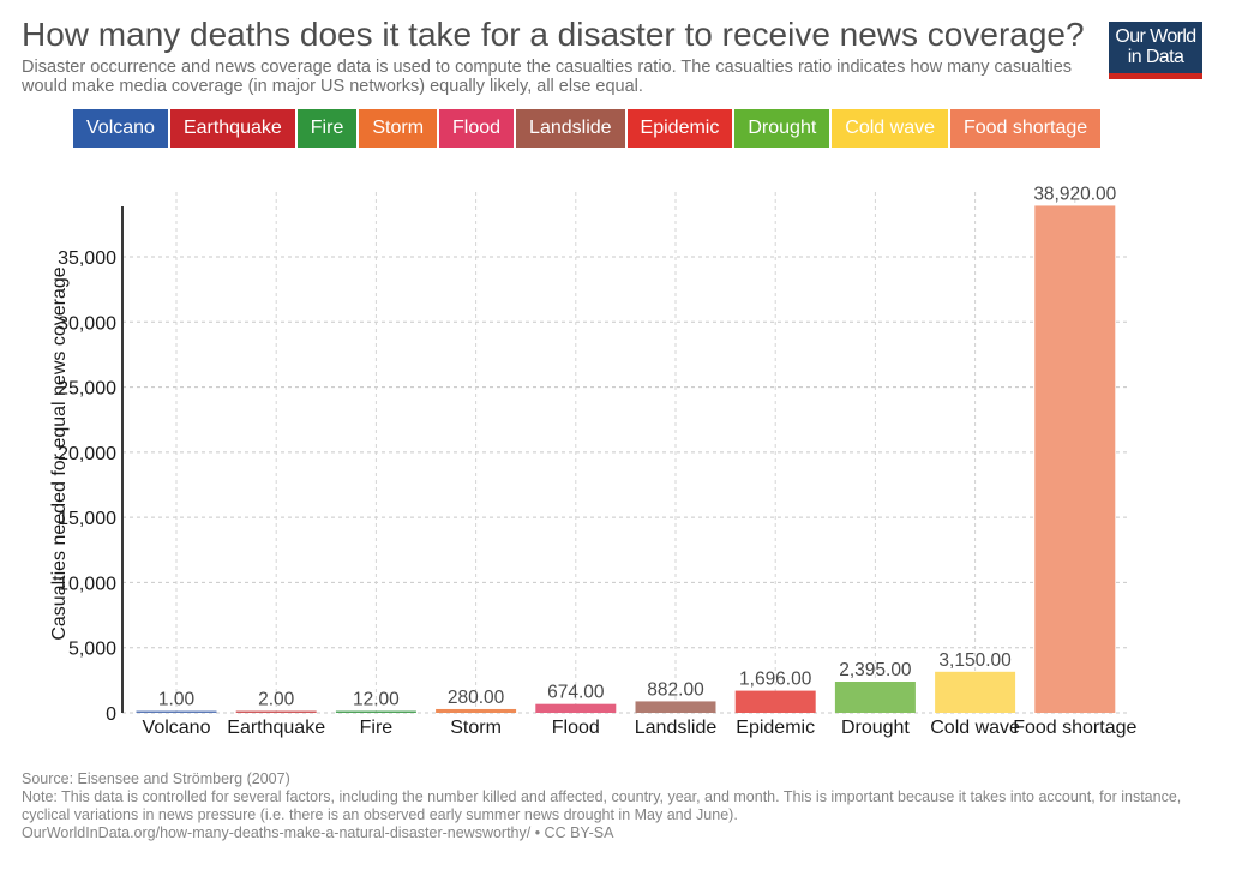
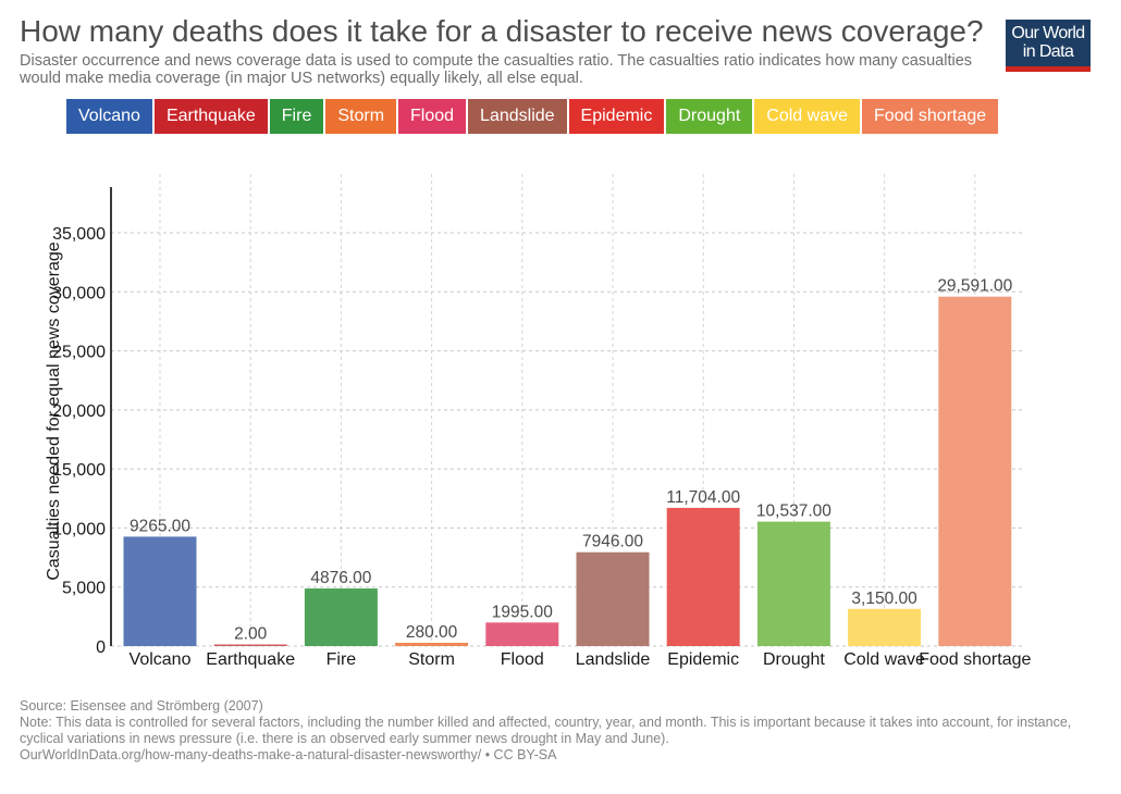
Volcano: 1.00 -> 9265.00
Fire: 12.00 -> 4876.00
Flood: 674.00 -> 1995.00
Landslide: 882.00 -> 7946.00
Epidemic: 1,696.00 -> 11,704.00
Drought: 2,395.00 -> 10,537.00
Food shortage: 38,920.00 -> 29,591.00
